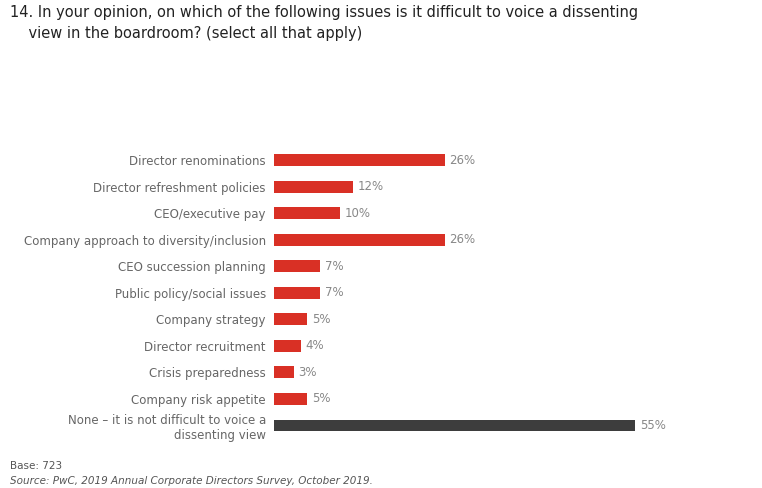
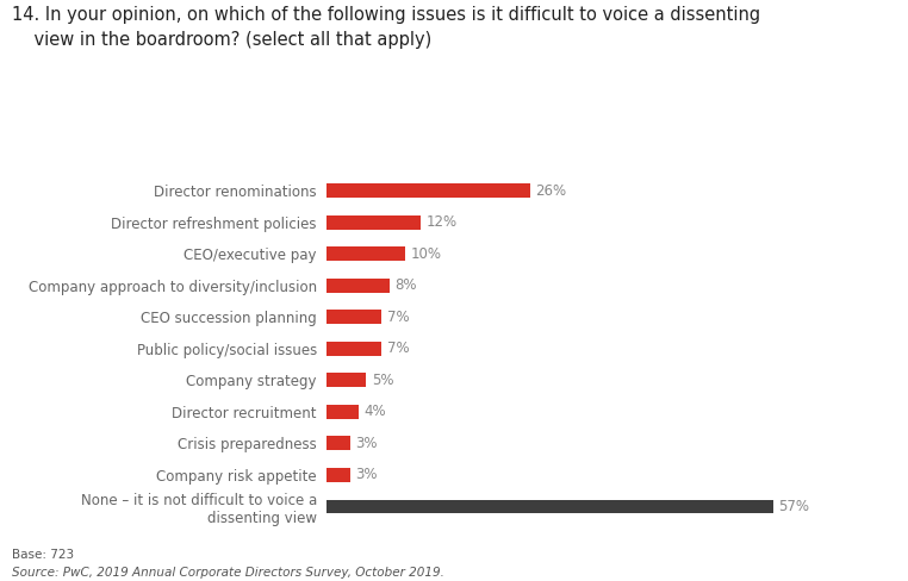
Company approach to diversity/inclusion: 26% -> 8%
Company risk appetite: 5% -> 3%
None – it is not difficult to voice a dissenting view: 55% -> 57%
